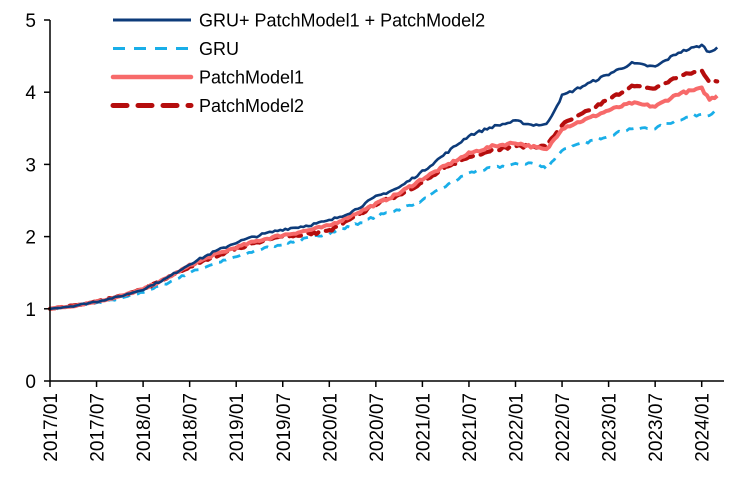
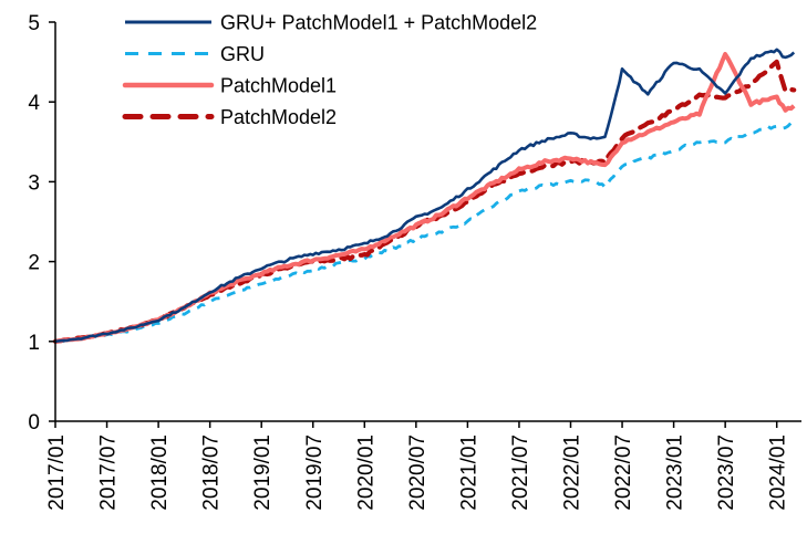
GRU+ PatchModel1 + PatchModel2/2022/07: 4.0 -> 4.4
GRU+ PatchModel1 + PatchModel2/2023/01: 4.2 -> 4.5
GRU+ PatchModel1 + PatchModel2/2023/07: 4.3 -> 4.1
PatchModel1/2023/07: 3.8 -> 4.6
PatchModel2/2024/01: 4.3 -> 4.5
